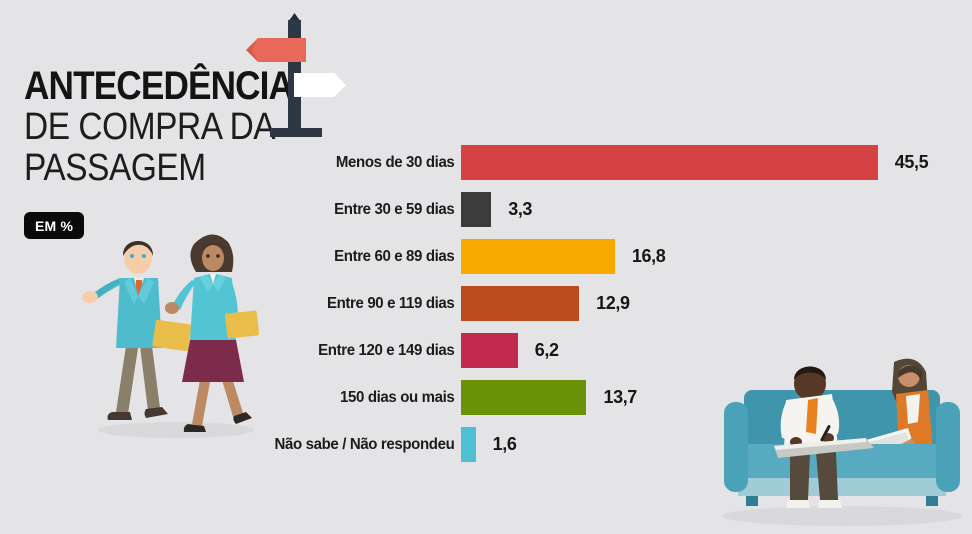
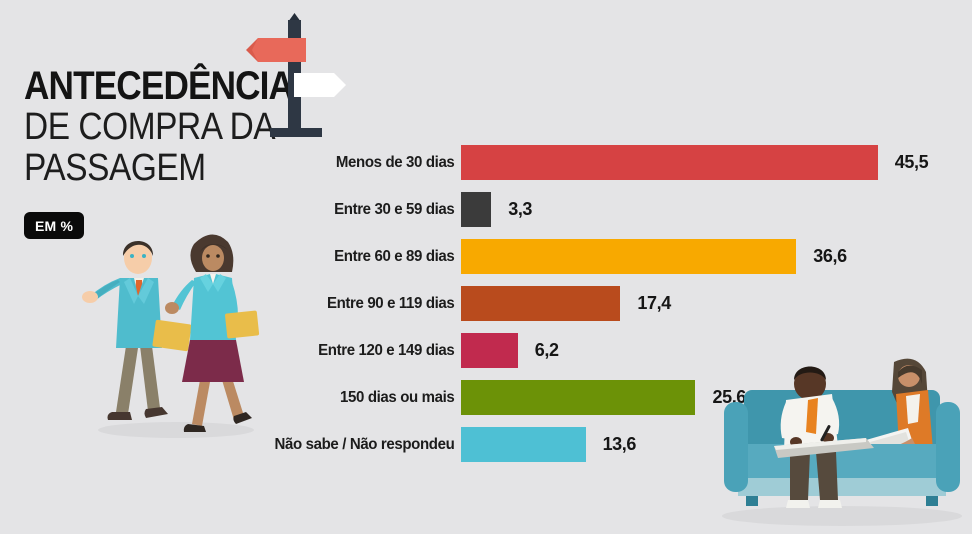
Entre 60 e 89 dias: 16,8 -> 36,6
Entre 90 e 119 dias: 12,9 -> 17,4
150 dias ou mais: 13,7 -> 25,6
Não sabe / Não respondeu: 1,6 -> 13,6
